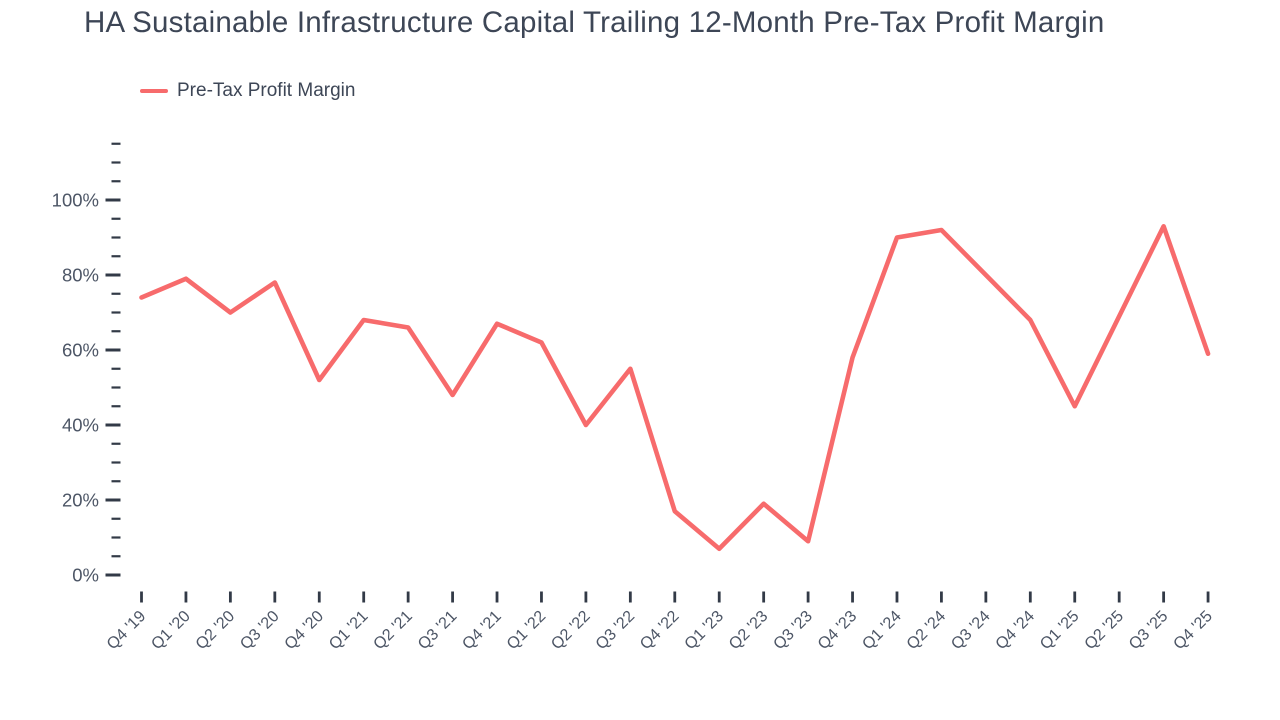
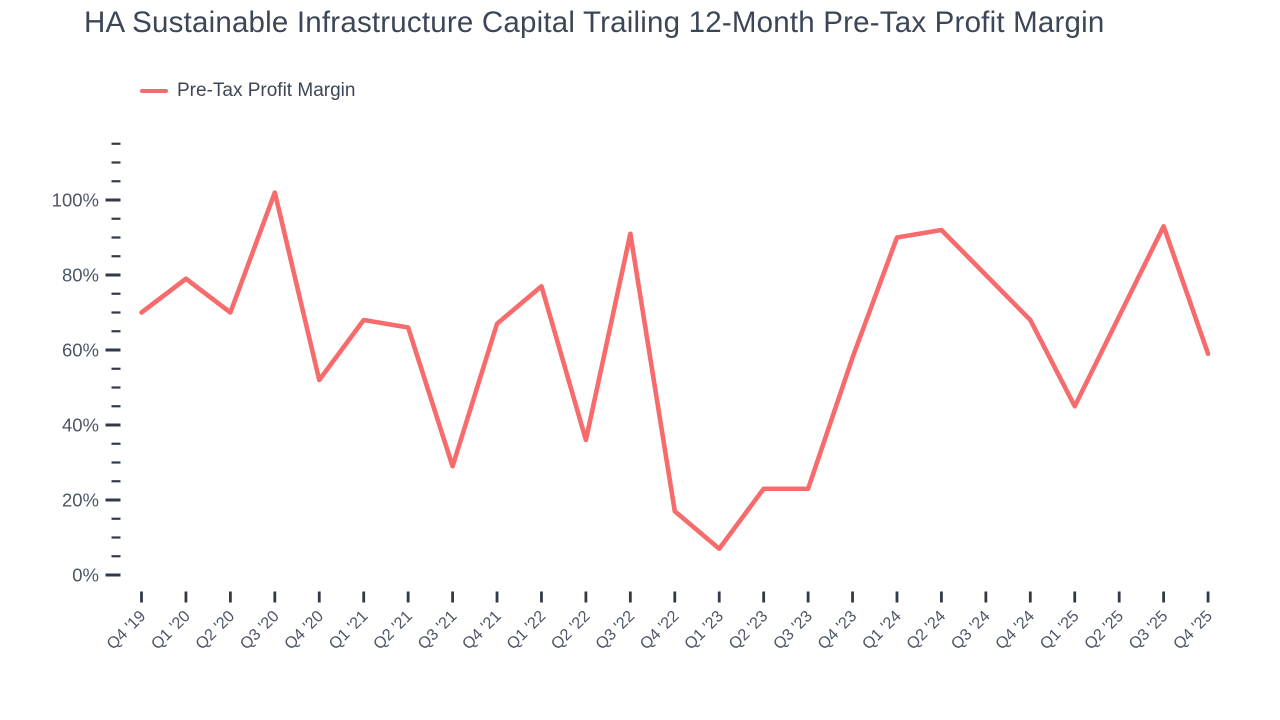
Q4 '19: 74% -> 70%
Q3 '20: 78% -> 102%
Q3 '21: 48% -> 29%
Q1 '22: 62% -> 77%
Q2 '22: 40% -> 36%
Q3 '22: 55% -> 91%
Q2 '23: 19% -> 23%
Q3 '23: 9% -> 23%
